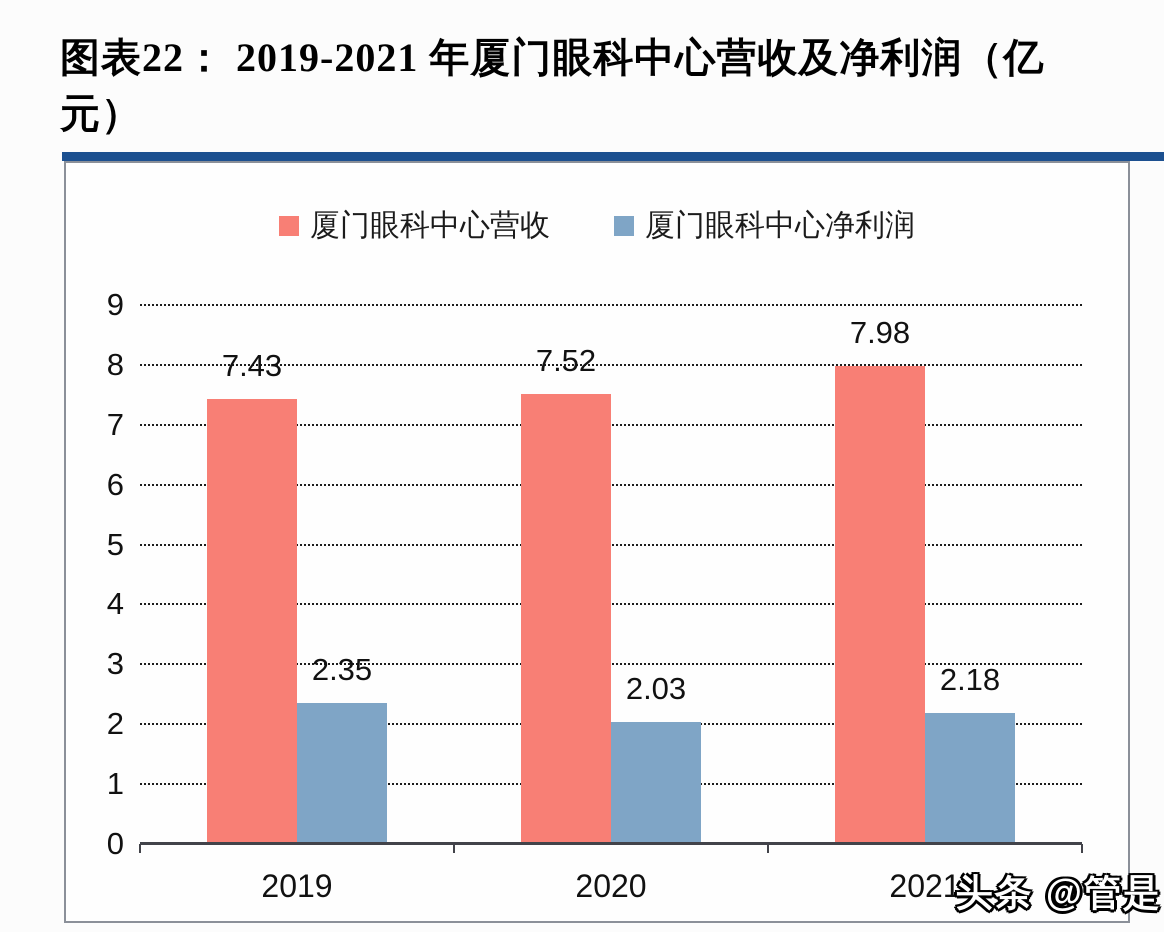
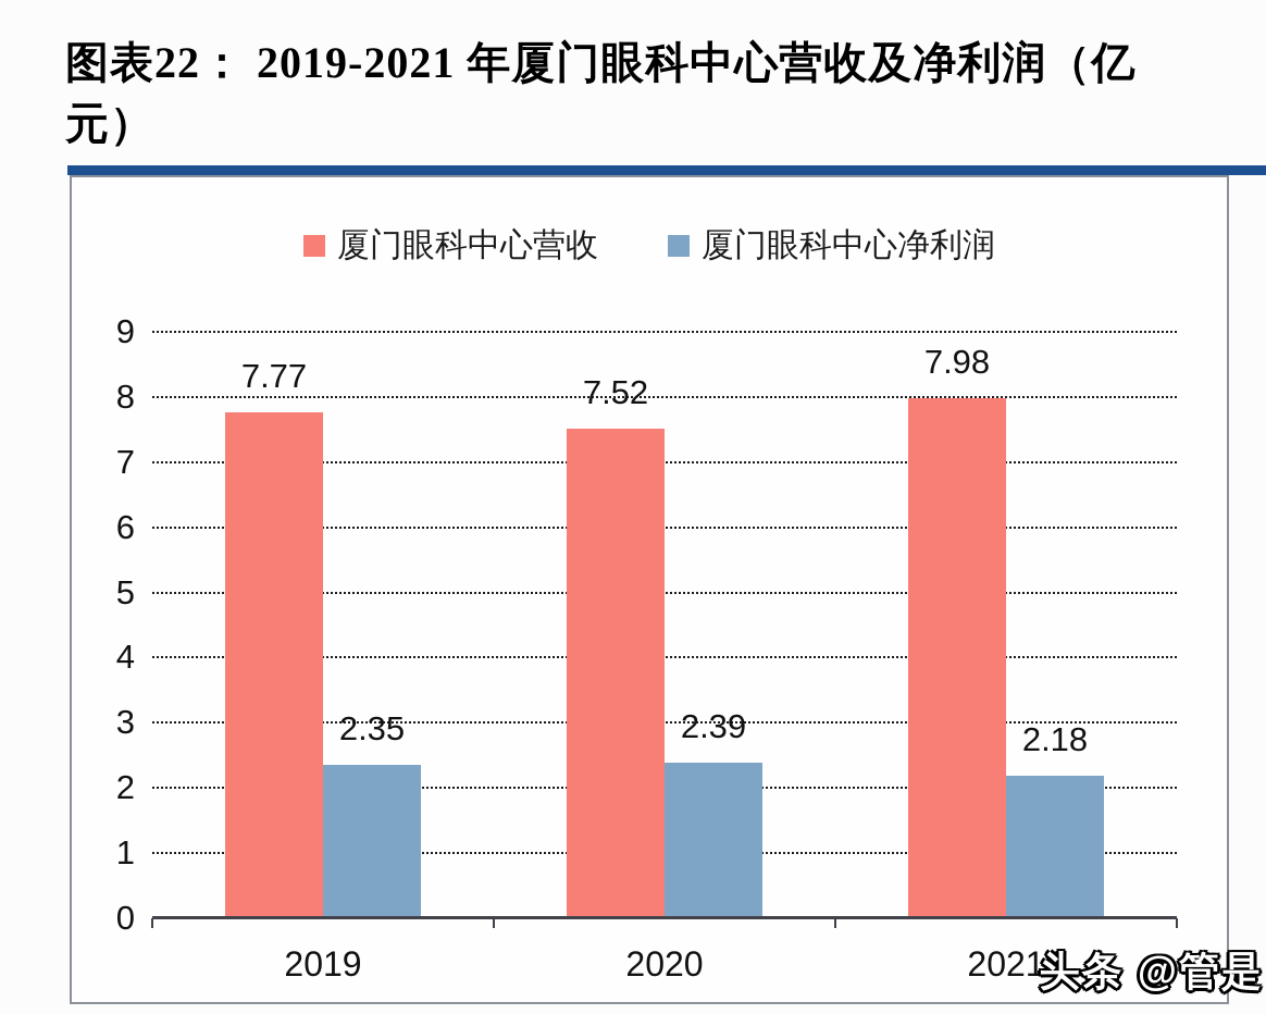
厦门眼科中心营收/2019: 7.43 -> 7.77
厦门眼科中心净利润/2020: 2.03 -> 2.39
